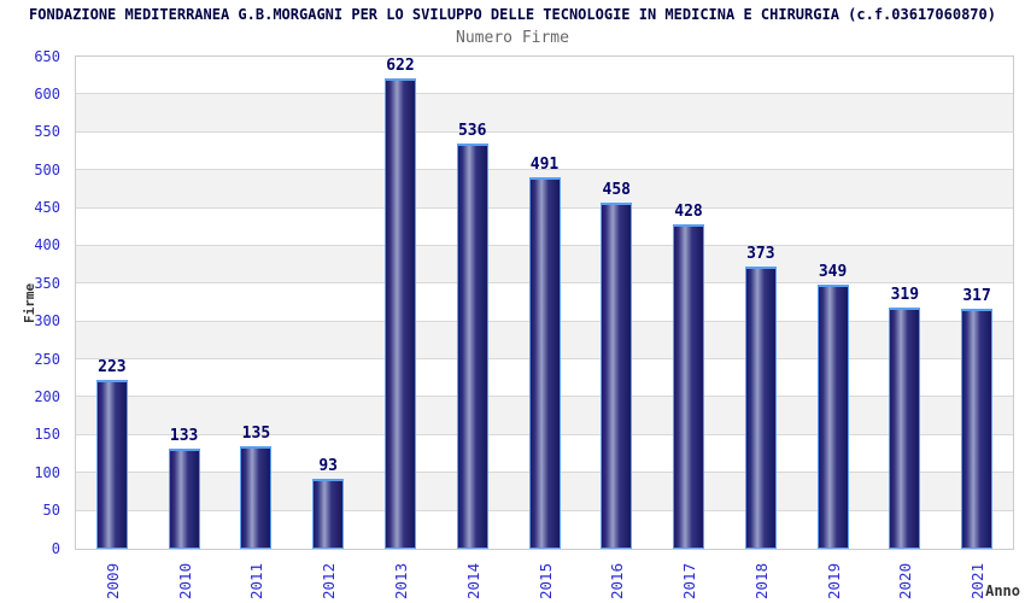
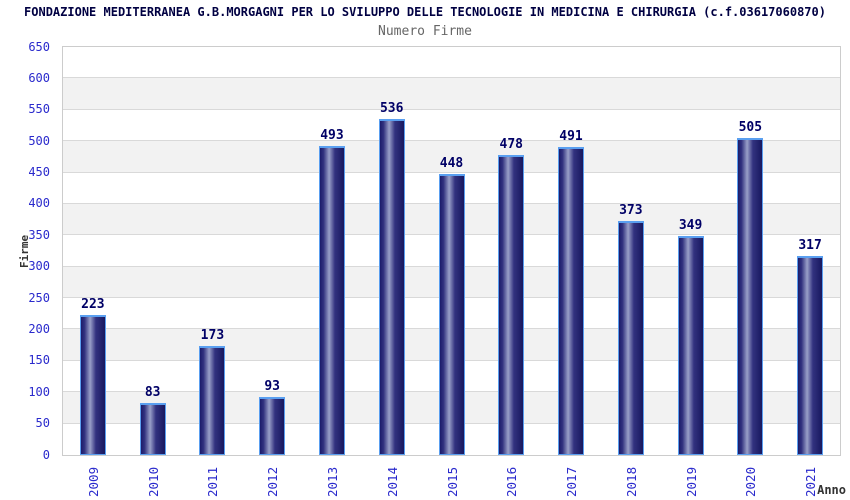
2010: 133 -> 83
2011: 135 -> 173
2013: 622 -> 493
2015: 491 -> 448
2016: 458 -> 478
2017: 428 -> 491
2020: 319 -> 505
